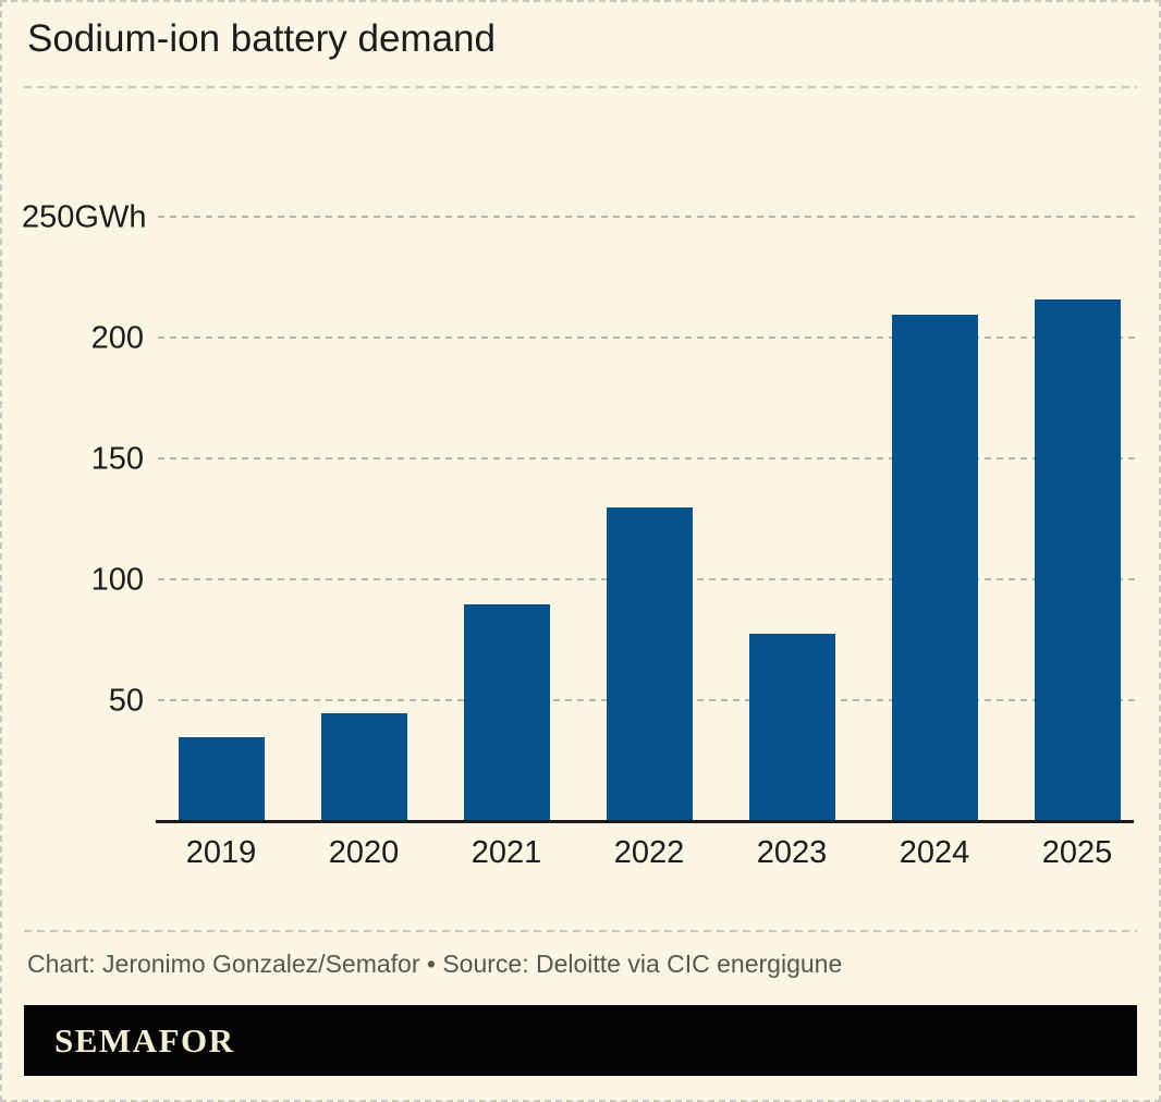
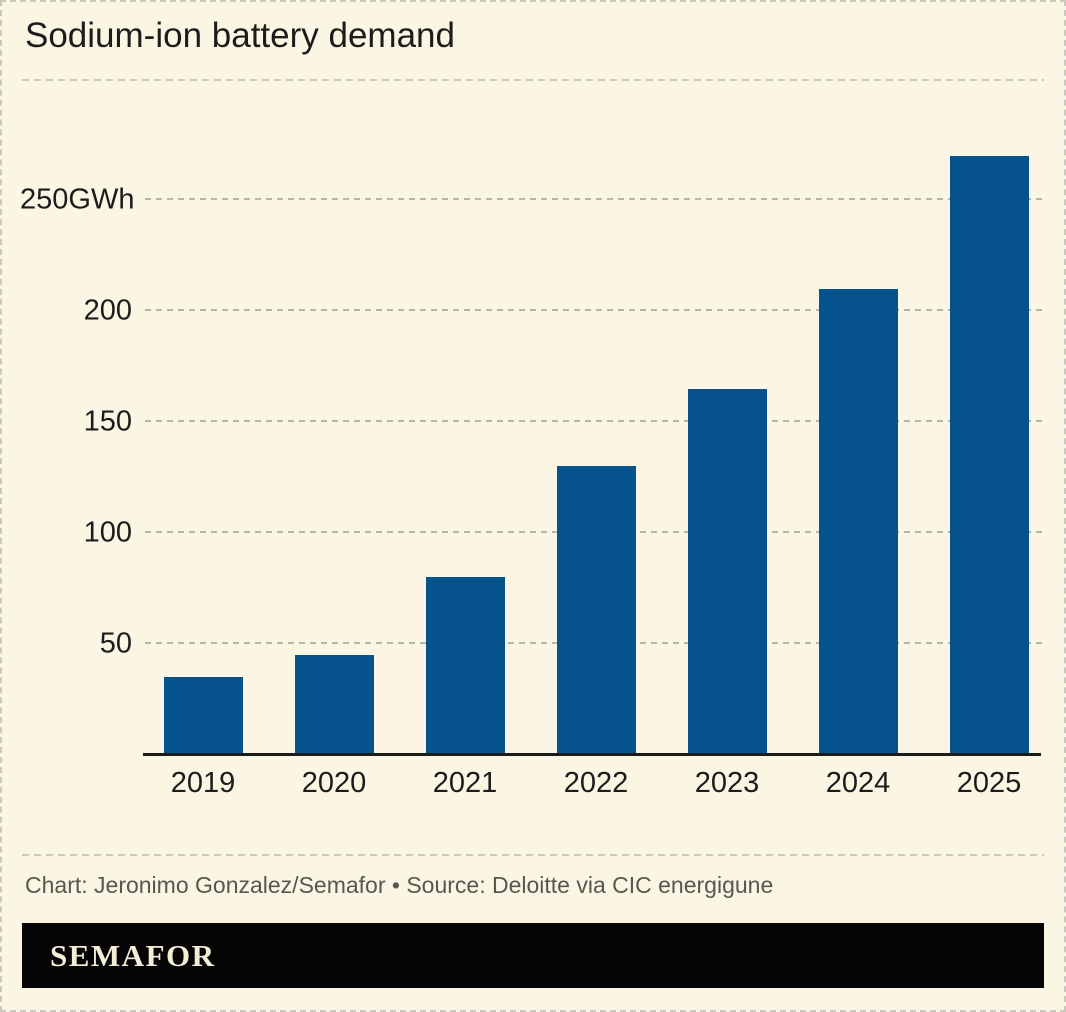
2021: 90 -> 80
2023: 78 -> 165
2025: 216 -> 270
